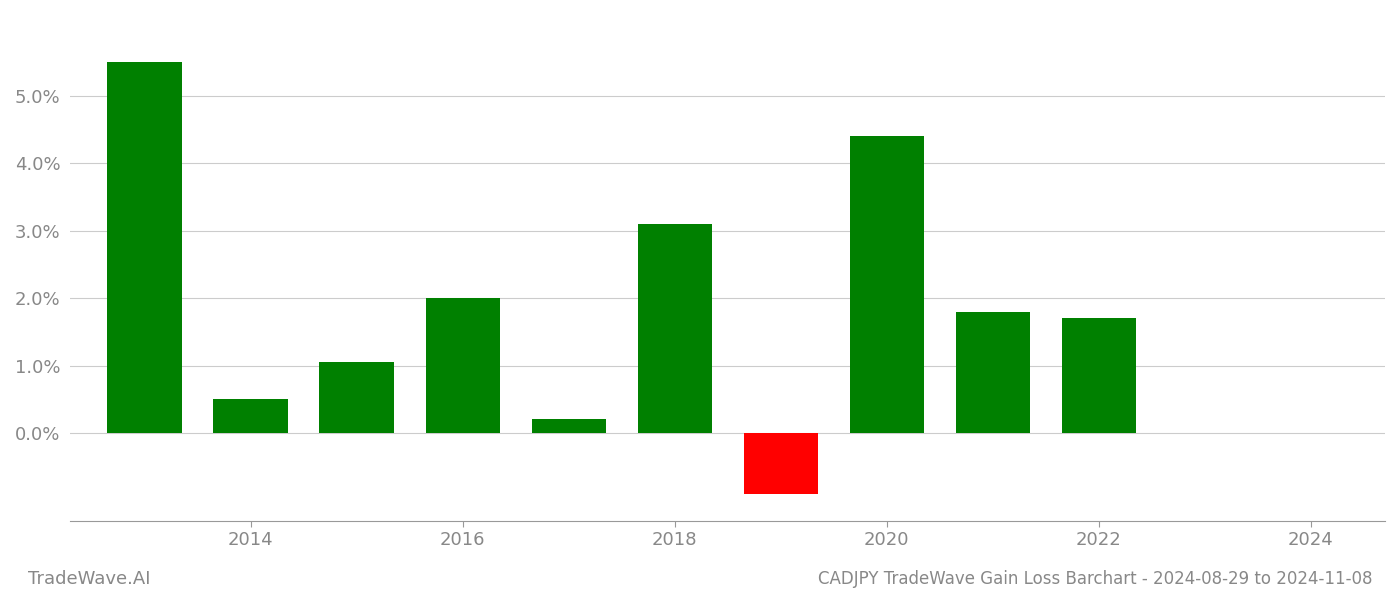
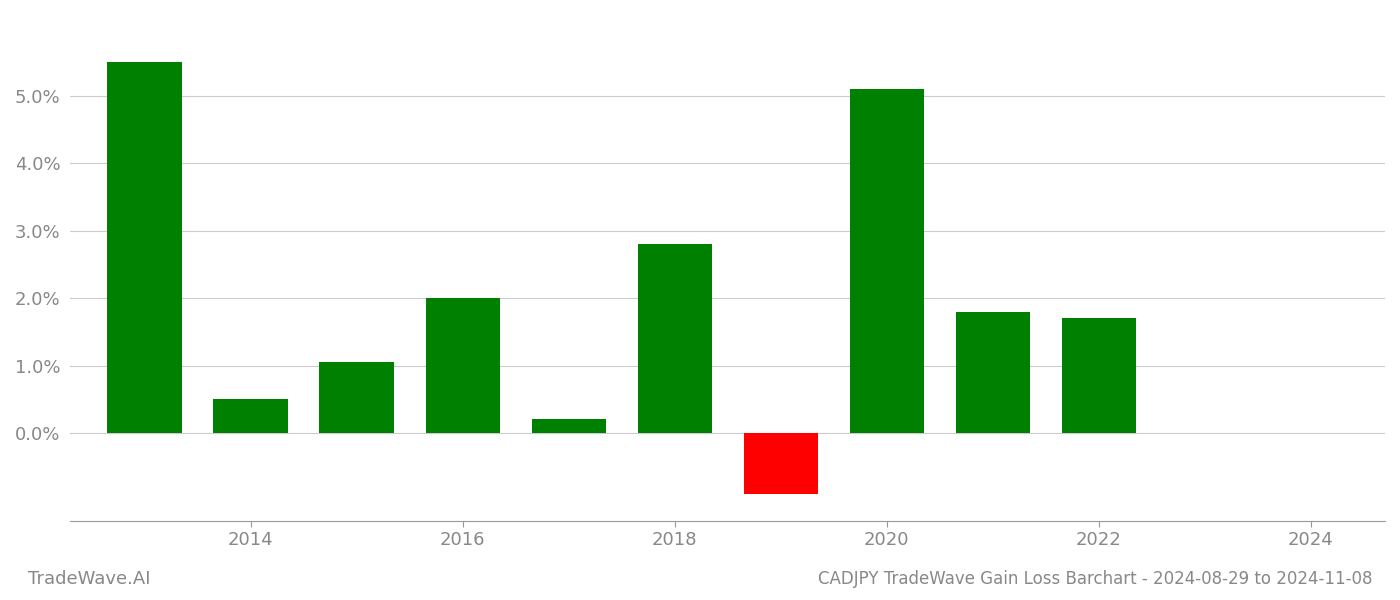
2018: 3.10% -> 2.80%
2020: 4.40% -> 5.10%
